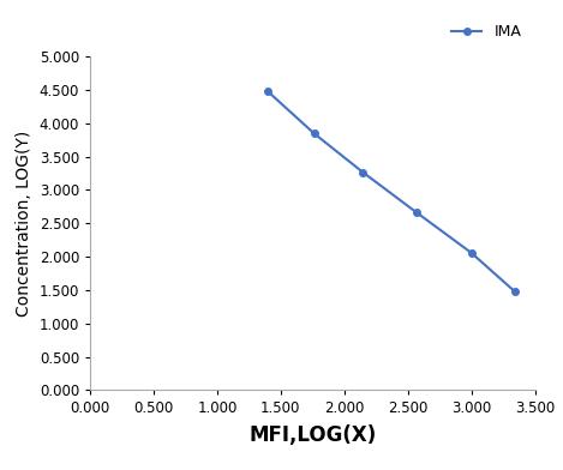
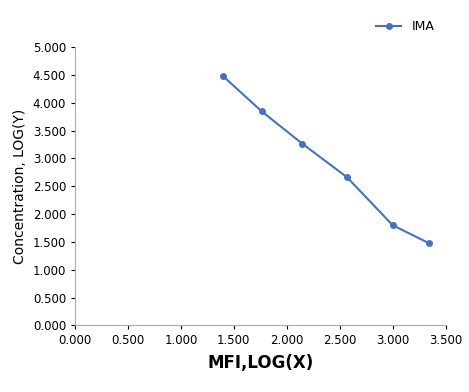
3.000: 2.06 -> 1.80
